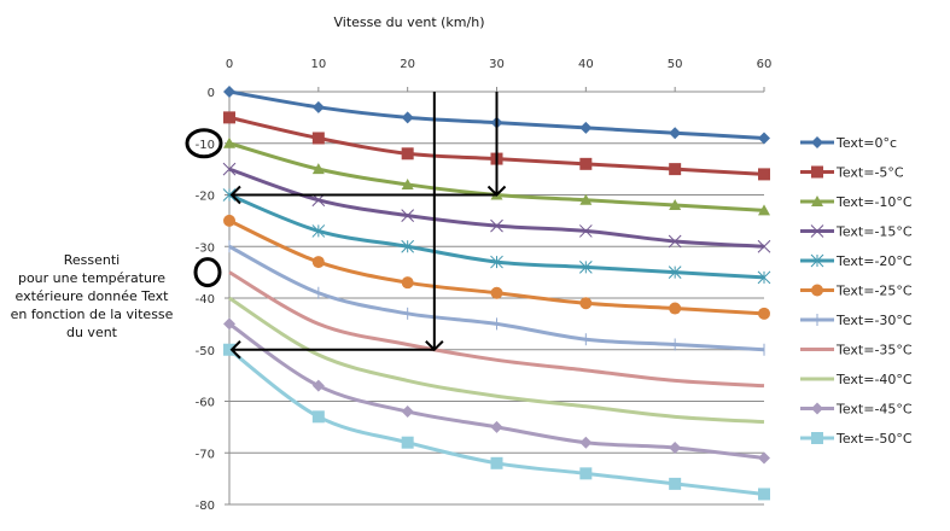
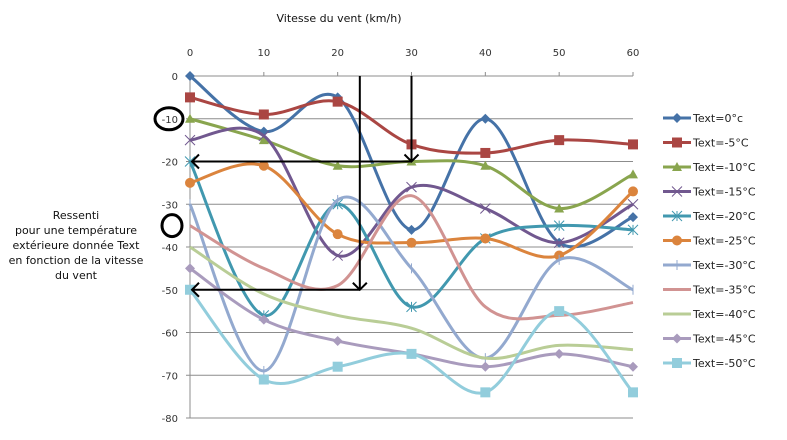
Text=0°c/10: -3 -> -13
Text=-15°C/10: -21 -> -14
Text=-20°C/10: -27 -> -56
Text=-25°C/10: -33 -> -21
Text=-30°C/10: -39 -> -69
Text=-50°C/10: -63 -> -71
Text=-5°C/20: -12 -> -6
Text=-10°C/20: -18 -> -21
Text=-15°C/20: -24 -> -42
Text=-30°C/20: -43 -> -29
Text=0°c/30: -6 -> -36
Text=-5°C/30: -13 -> -16
Text=-20°C/30: -33 -> -54
Text=-35°C/30: -52 -> -28
Text=-50°C/30: -72 -> -65
Text=0°c/40: -7 -> -10
Text=-5°C/40: -14 -> -18
Text=-15°C/40: -27 -> -31
Text=-20°C/40: -34 -> -38
Text=-25°C/40: -41 -> -38
Text=-30°C/40: -48 -> -66
Text=-40°C/40: -61 -> -66
Text=0°c/50: -8 -> -39
Text=-10°C/50: -22 -> -31
Text=-15°C/50: -29 -> -39
Text=-30°C/50: -49 -> -43
Text=-45°C/50: -69 -> -65
Text=-50°C/50: -76 -> -55
Text=0°c/60: -9 -> -33
Text=-25°C/60: -43 -> -27
Text=-35°C/60: -57 -> -53
Text=-45°C/60: -71 -> -68
Text=-50°C/60: -78 -> -74
